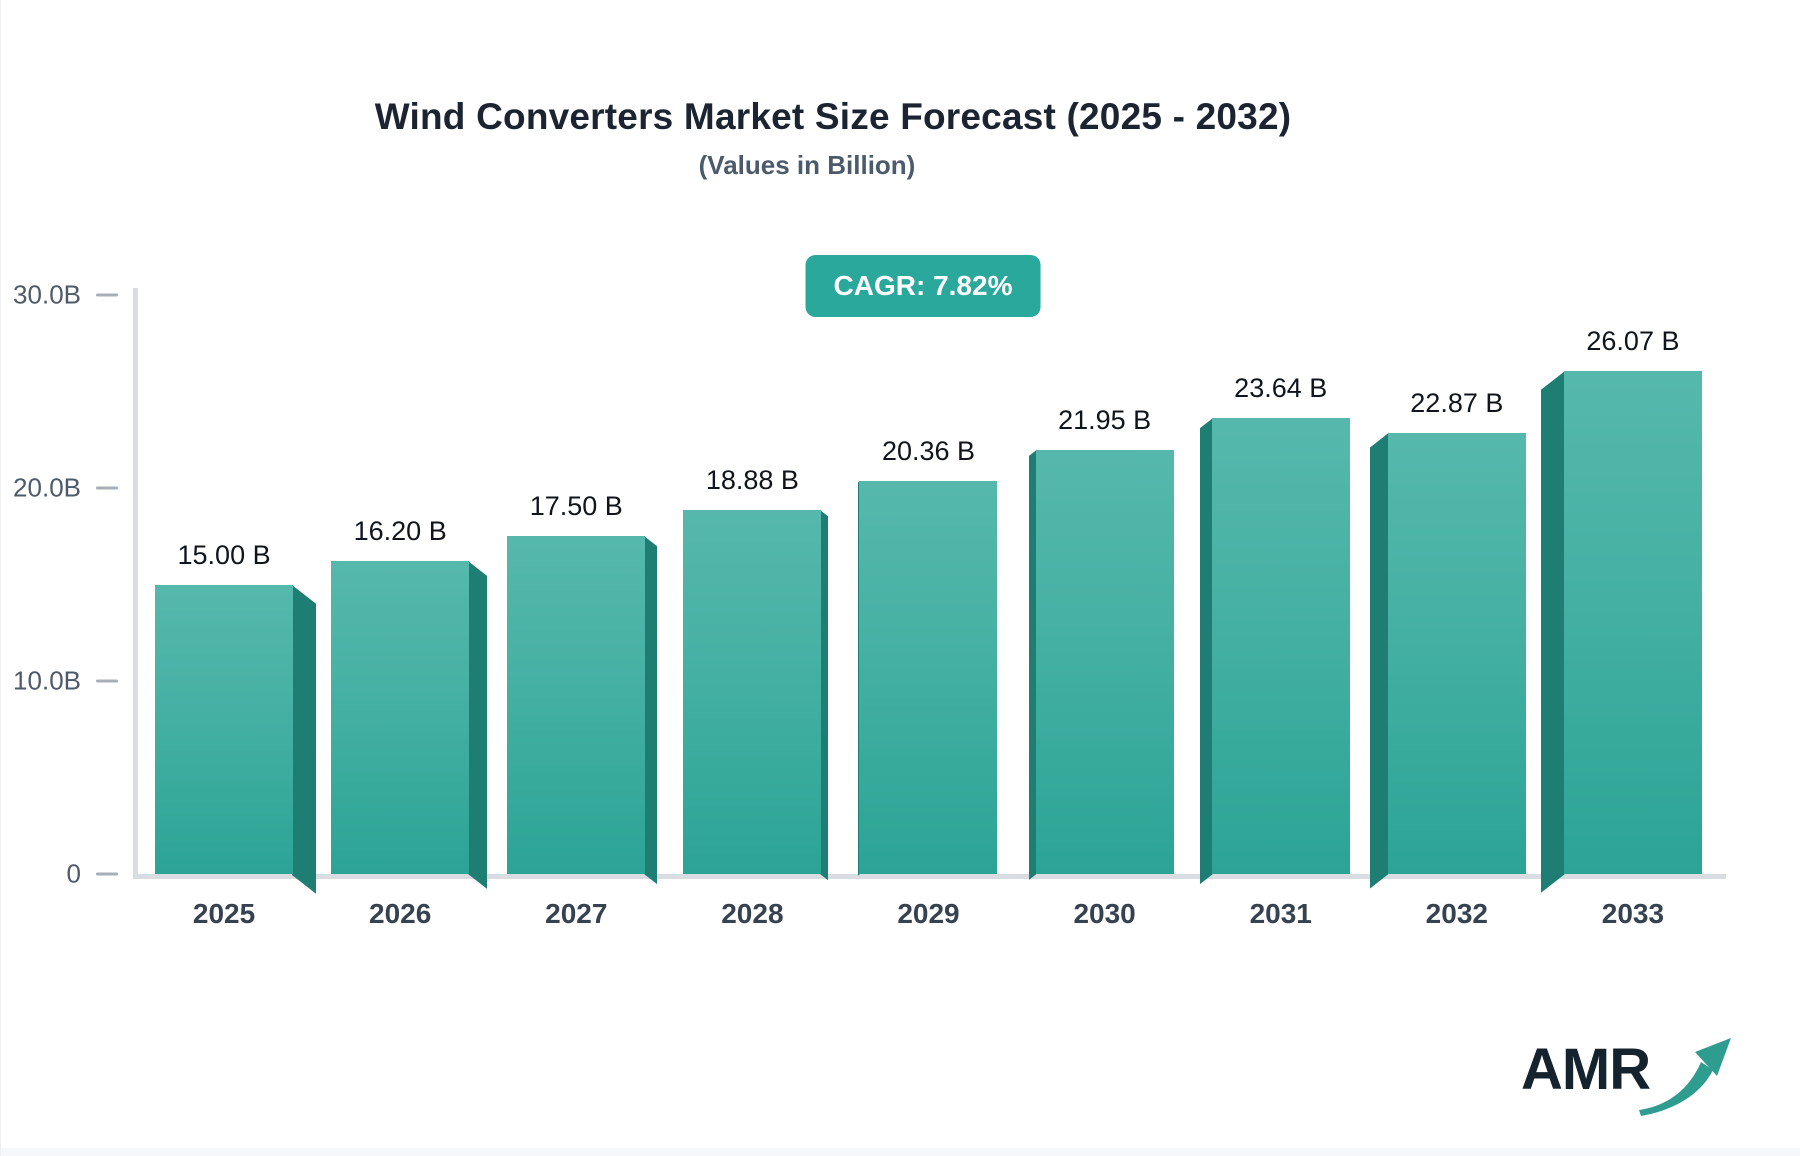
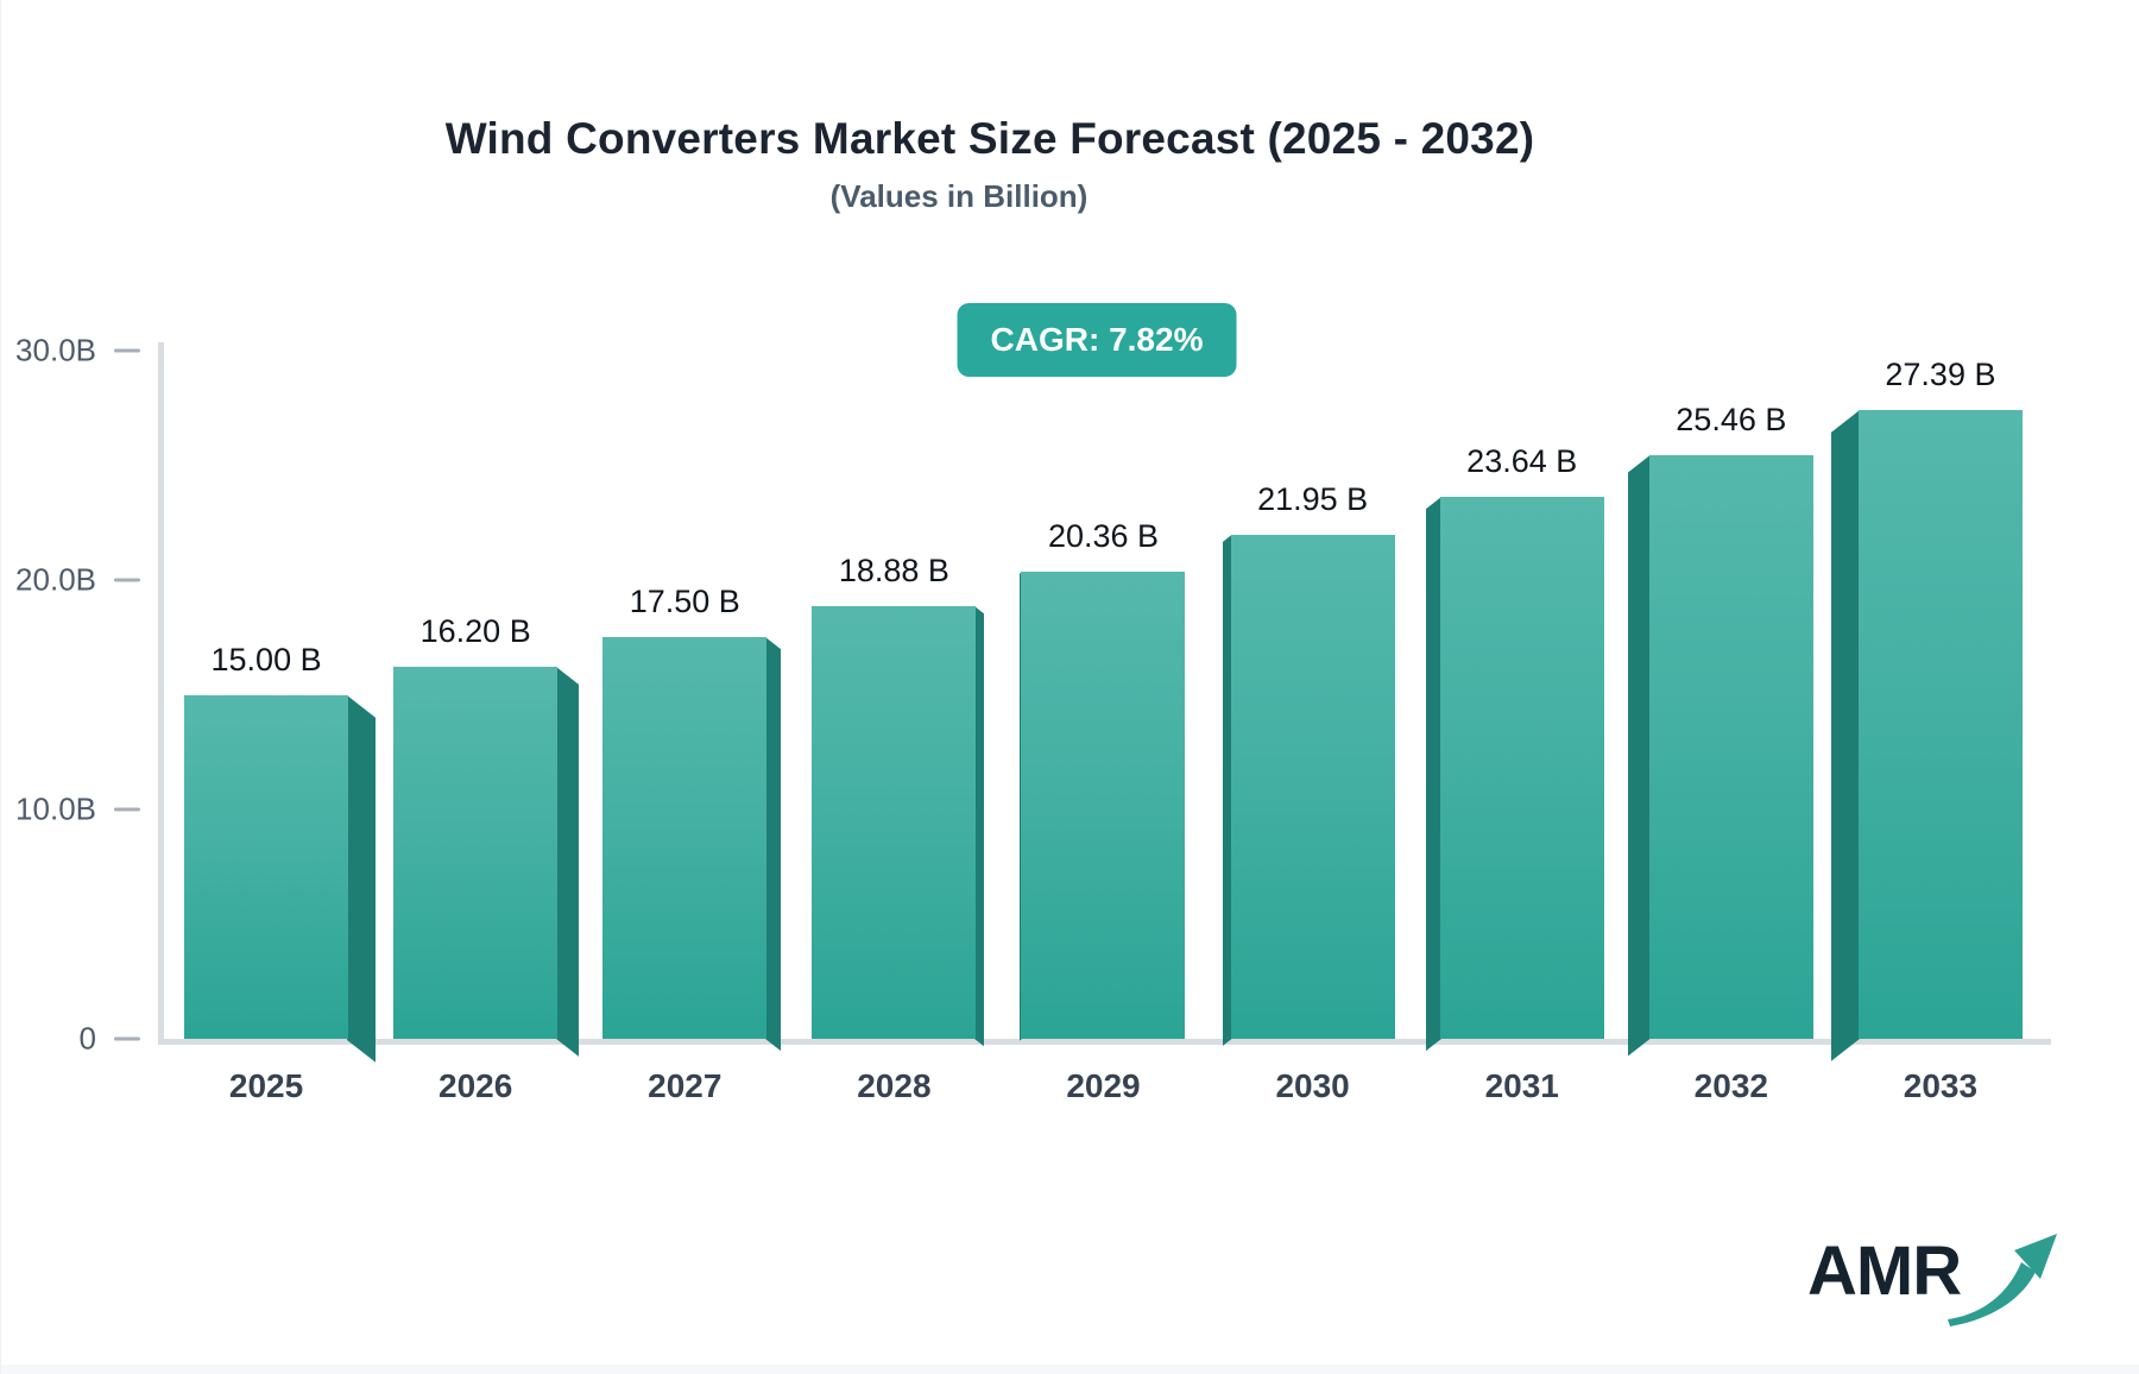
2032: 22.87 -> 25.46
2033: 26.07 -> 27.39
